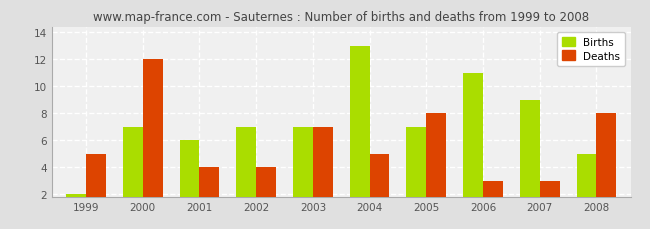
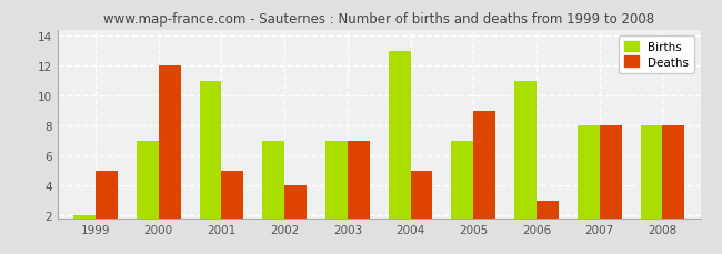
Births/2001: 6 -> 11
Deaths/2001: 4 -> 5
Deaths/2005: 8 -> 9
Births/2007: 9 -> 8
Deaths/2007: 3 -> 8
Births/2008: 5 -> 8
